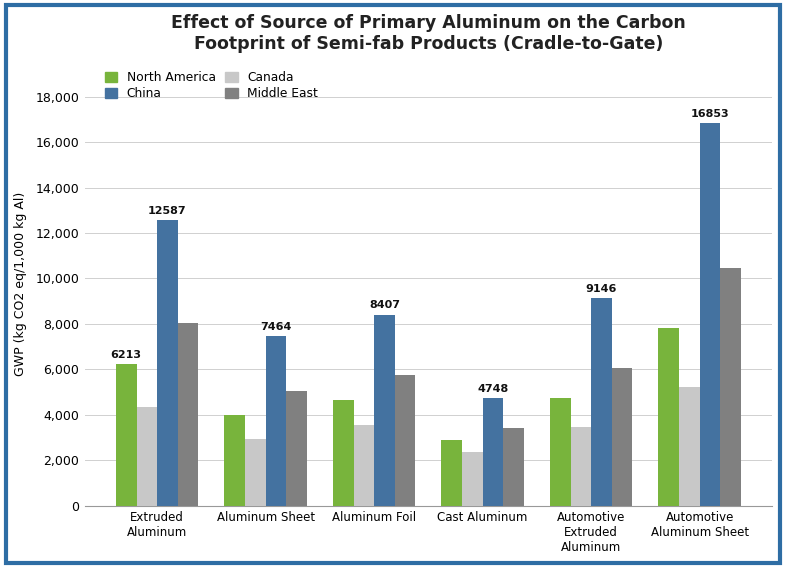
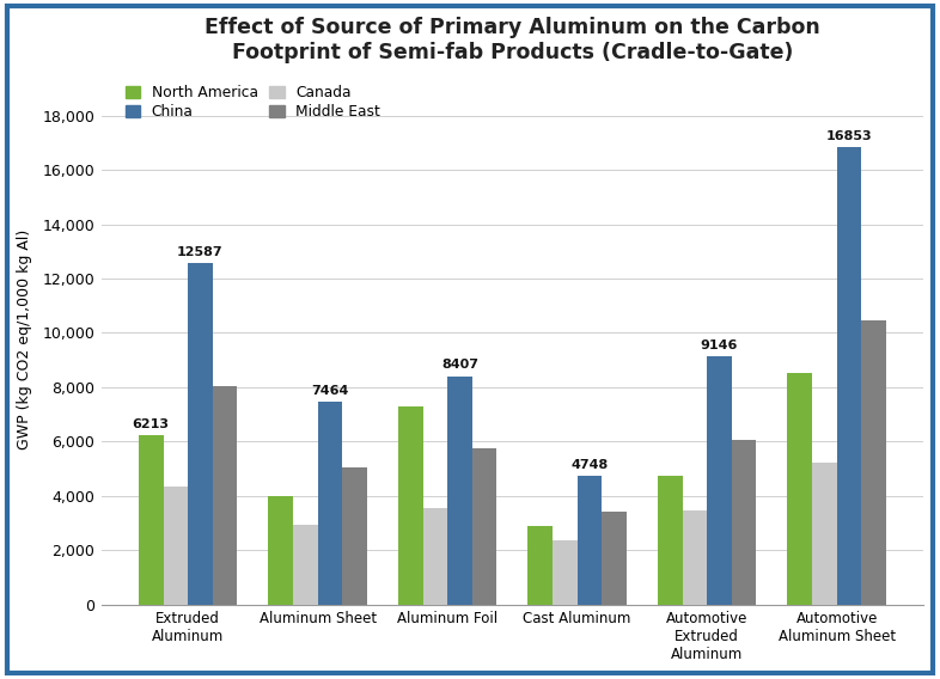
North America/Aluminum Foil: 4,630 -> 7,300
North America/Automotive Aluminum Sheet: 7,800 -> 8,500
